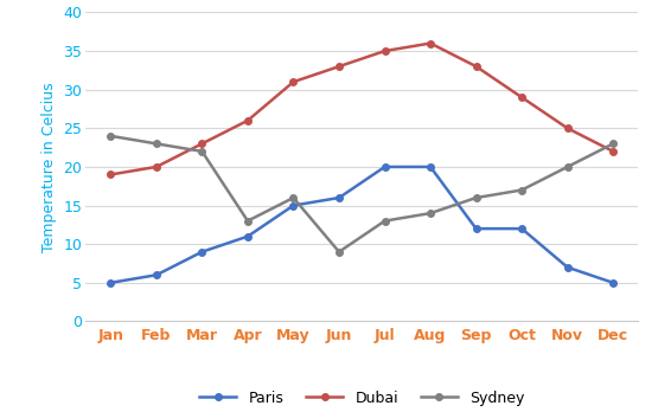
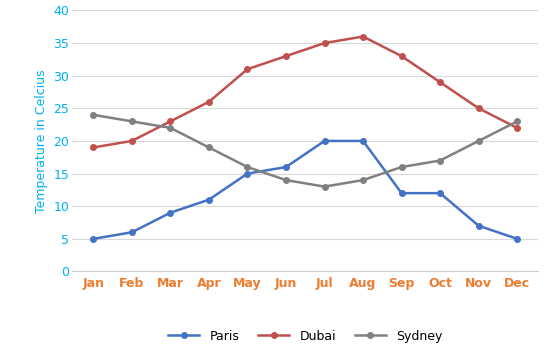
Sydney/Apr: 13 -> 19
Sydney/Jun: 9 -> 14
